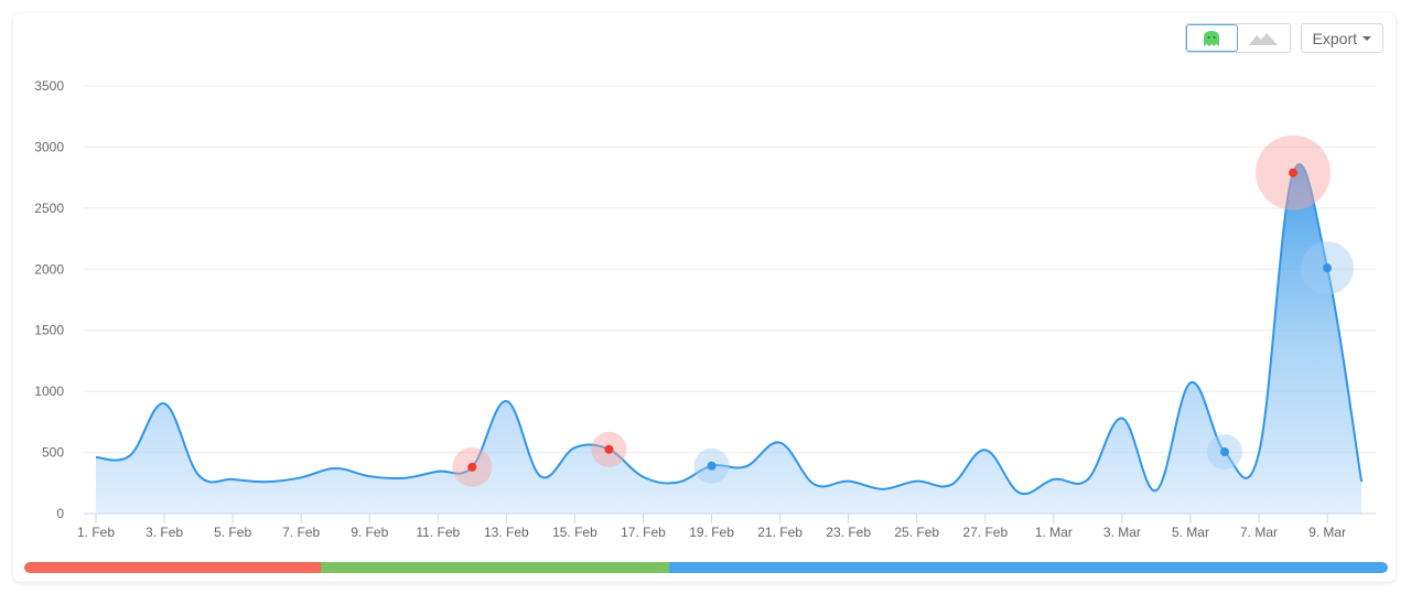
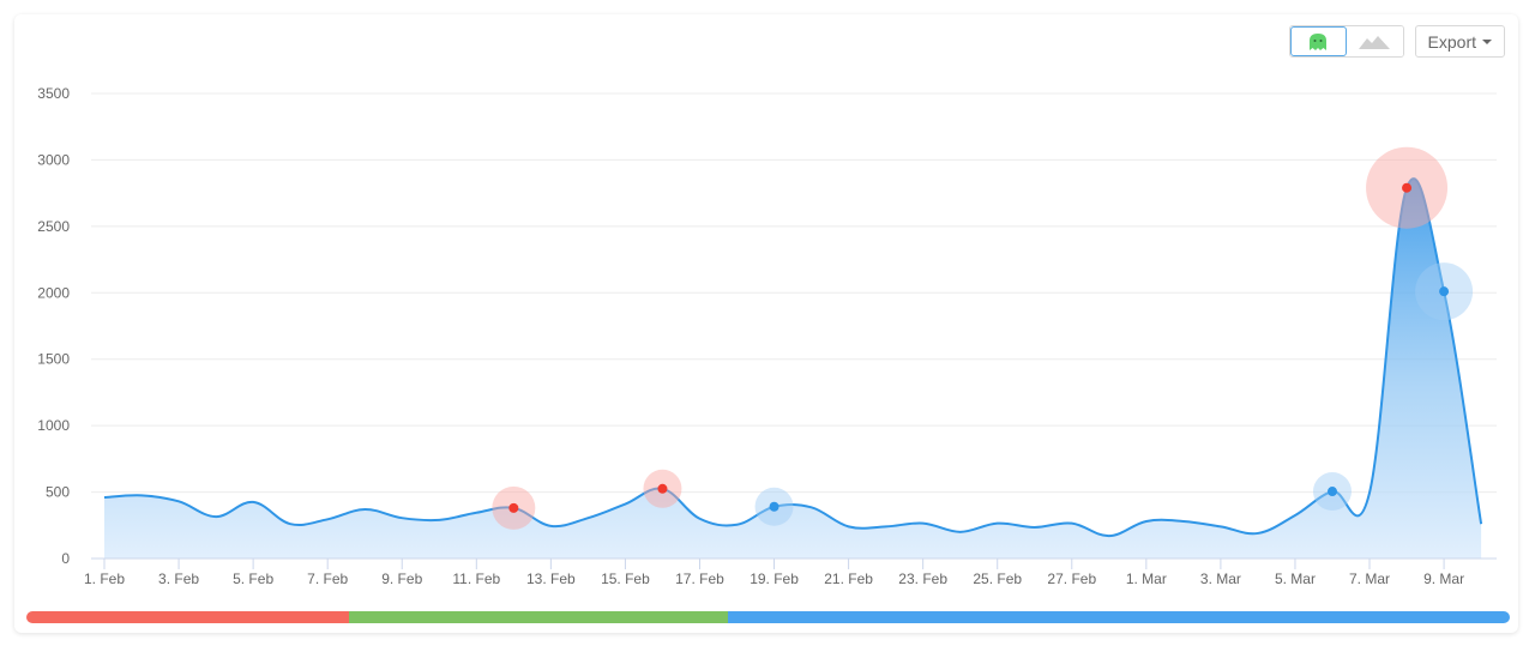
3. Feb: 900 -> 430
5. Feb: 280 -> 420
13. Feb: 920 -> 240
15. Feb: 540 -> 410
21. Feb: 580 -> 240
27. Feb: 520 -> 260
3. Mar: 780 -> 240
5. Mar: 1070 -> 320
